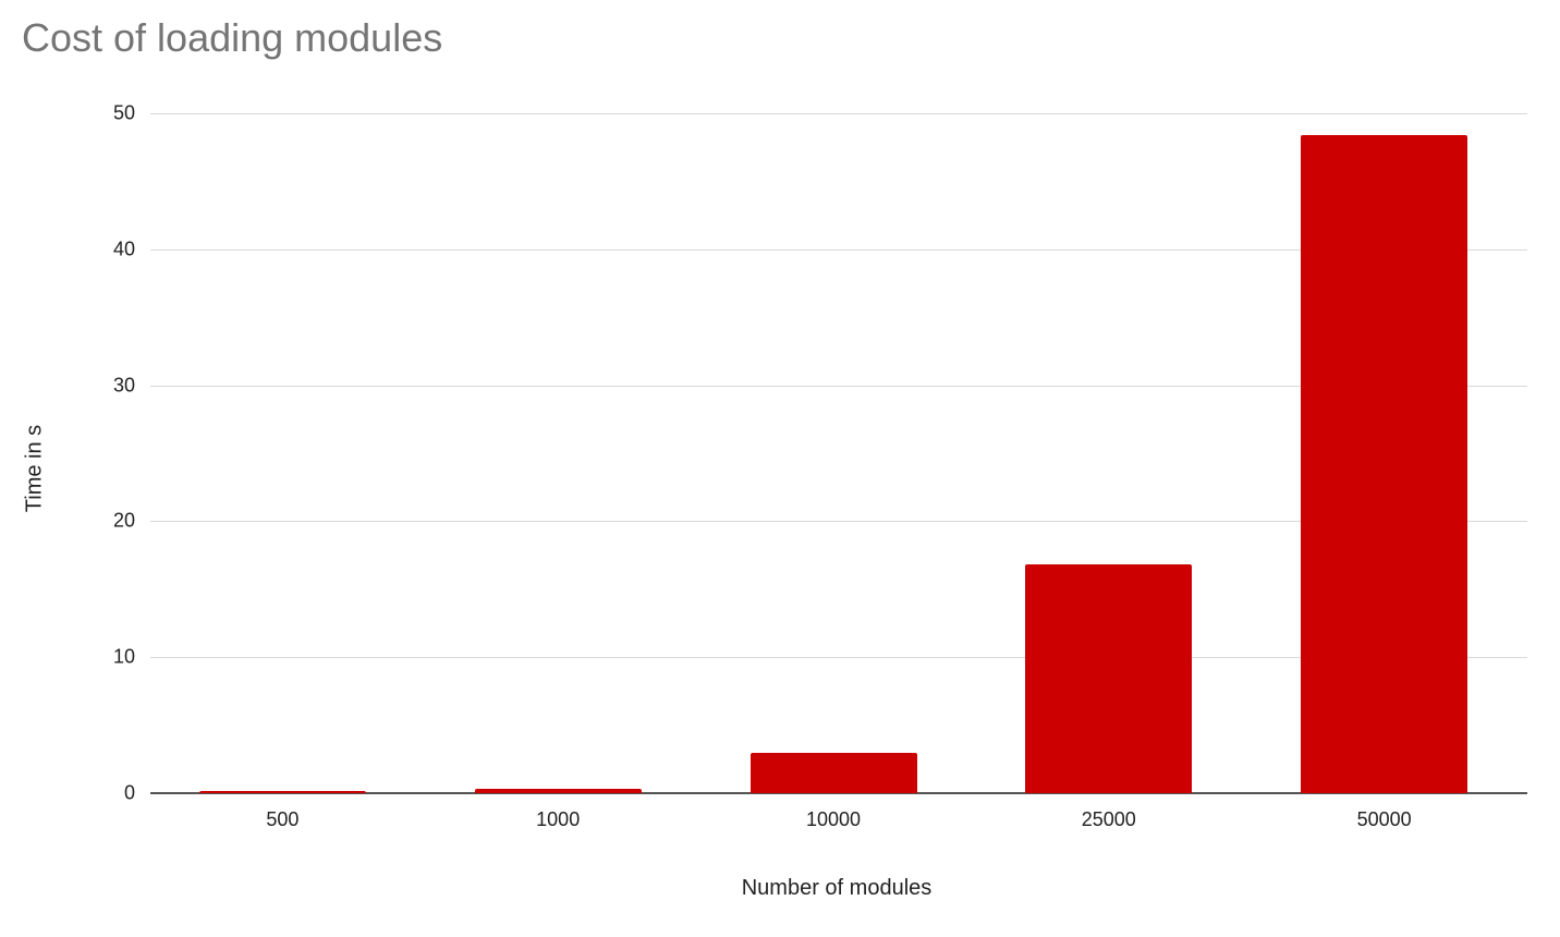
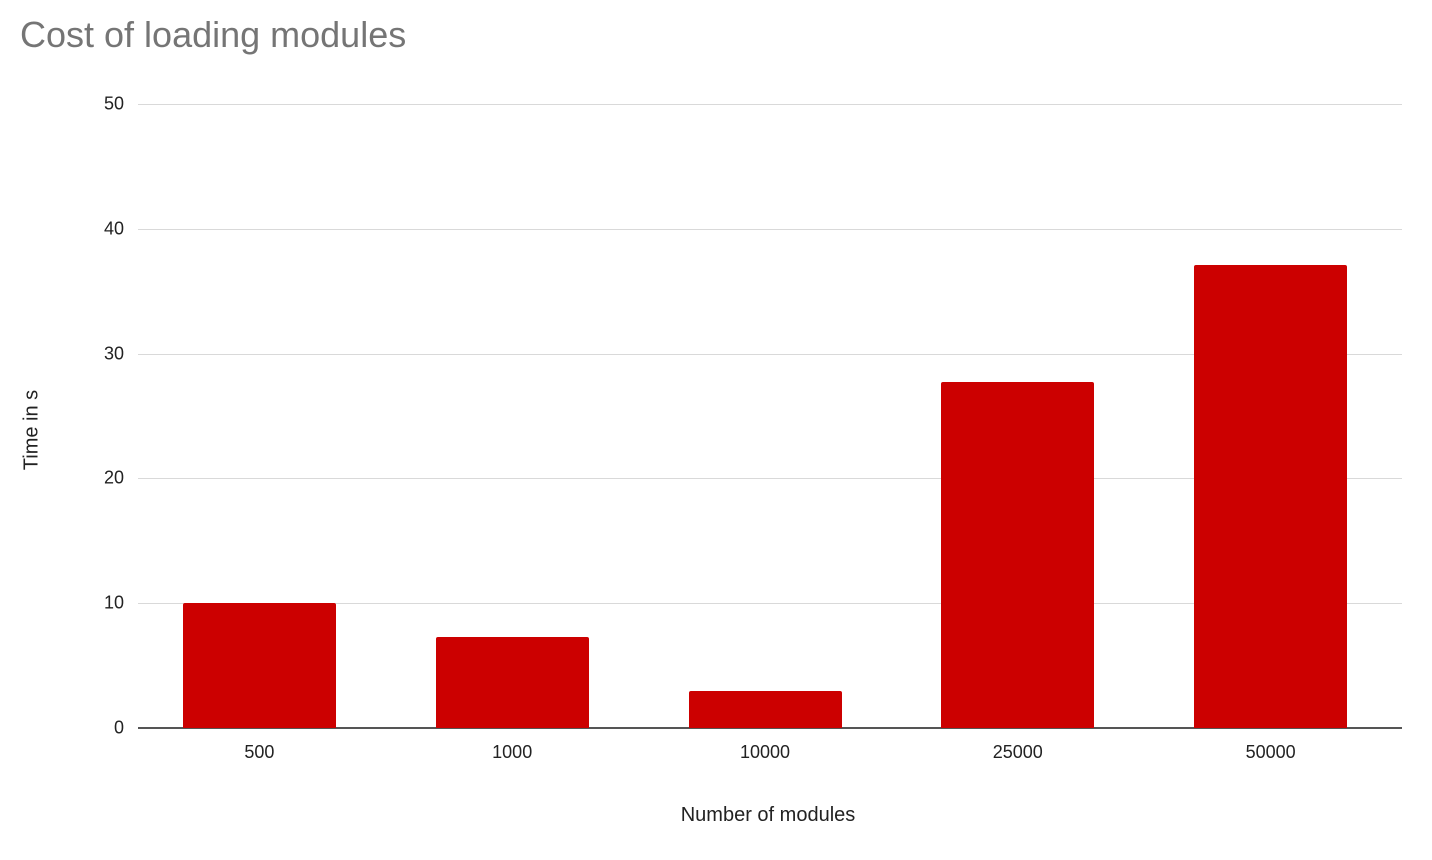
500: 0.2 -> 10.0
1000: 0.3 -> 7.3
25000: 16.8 -> 27.7
50000: 48.4 -> 37.1
